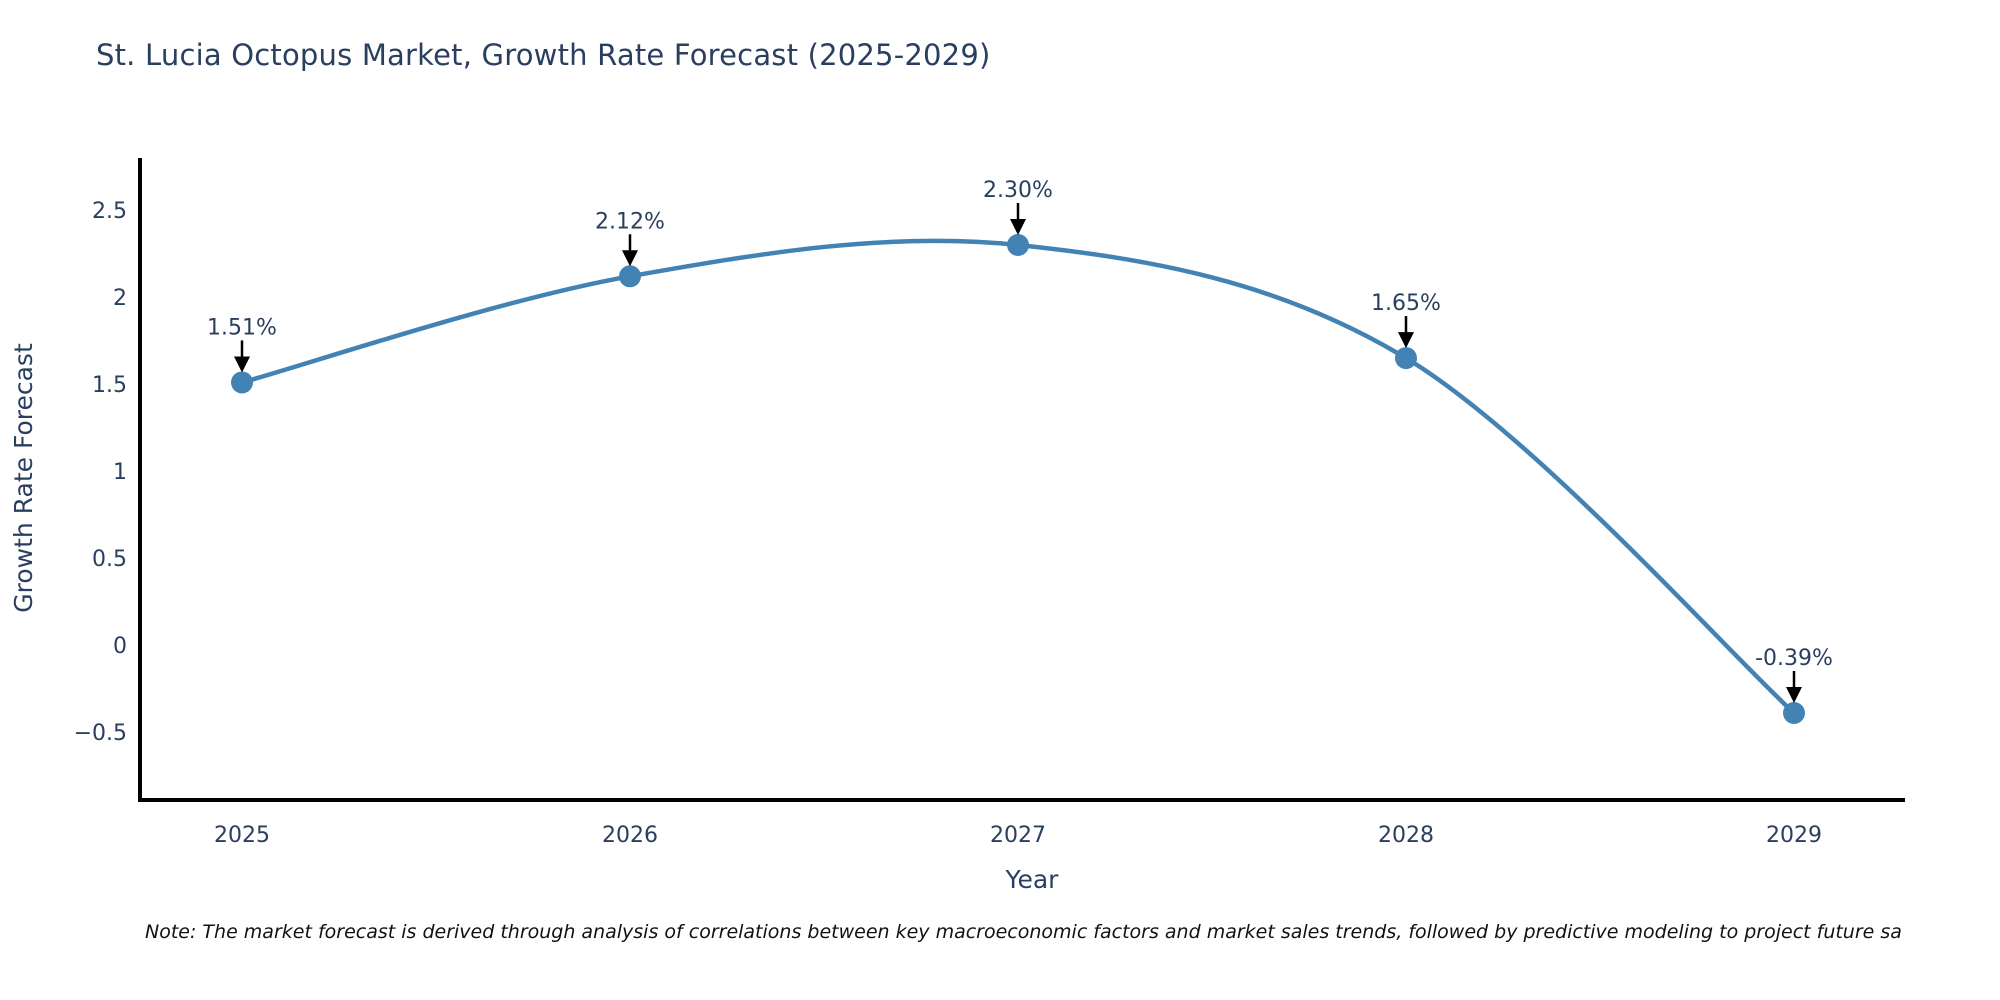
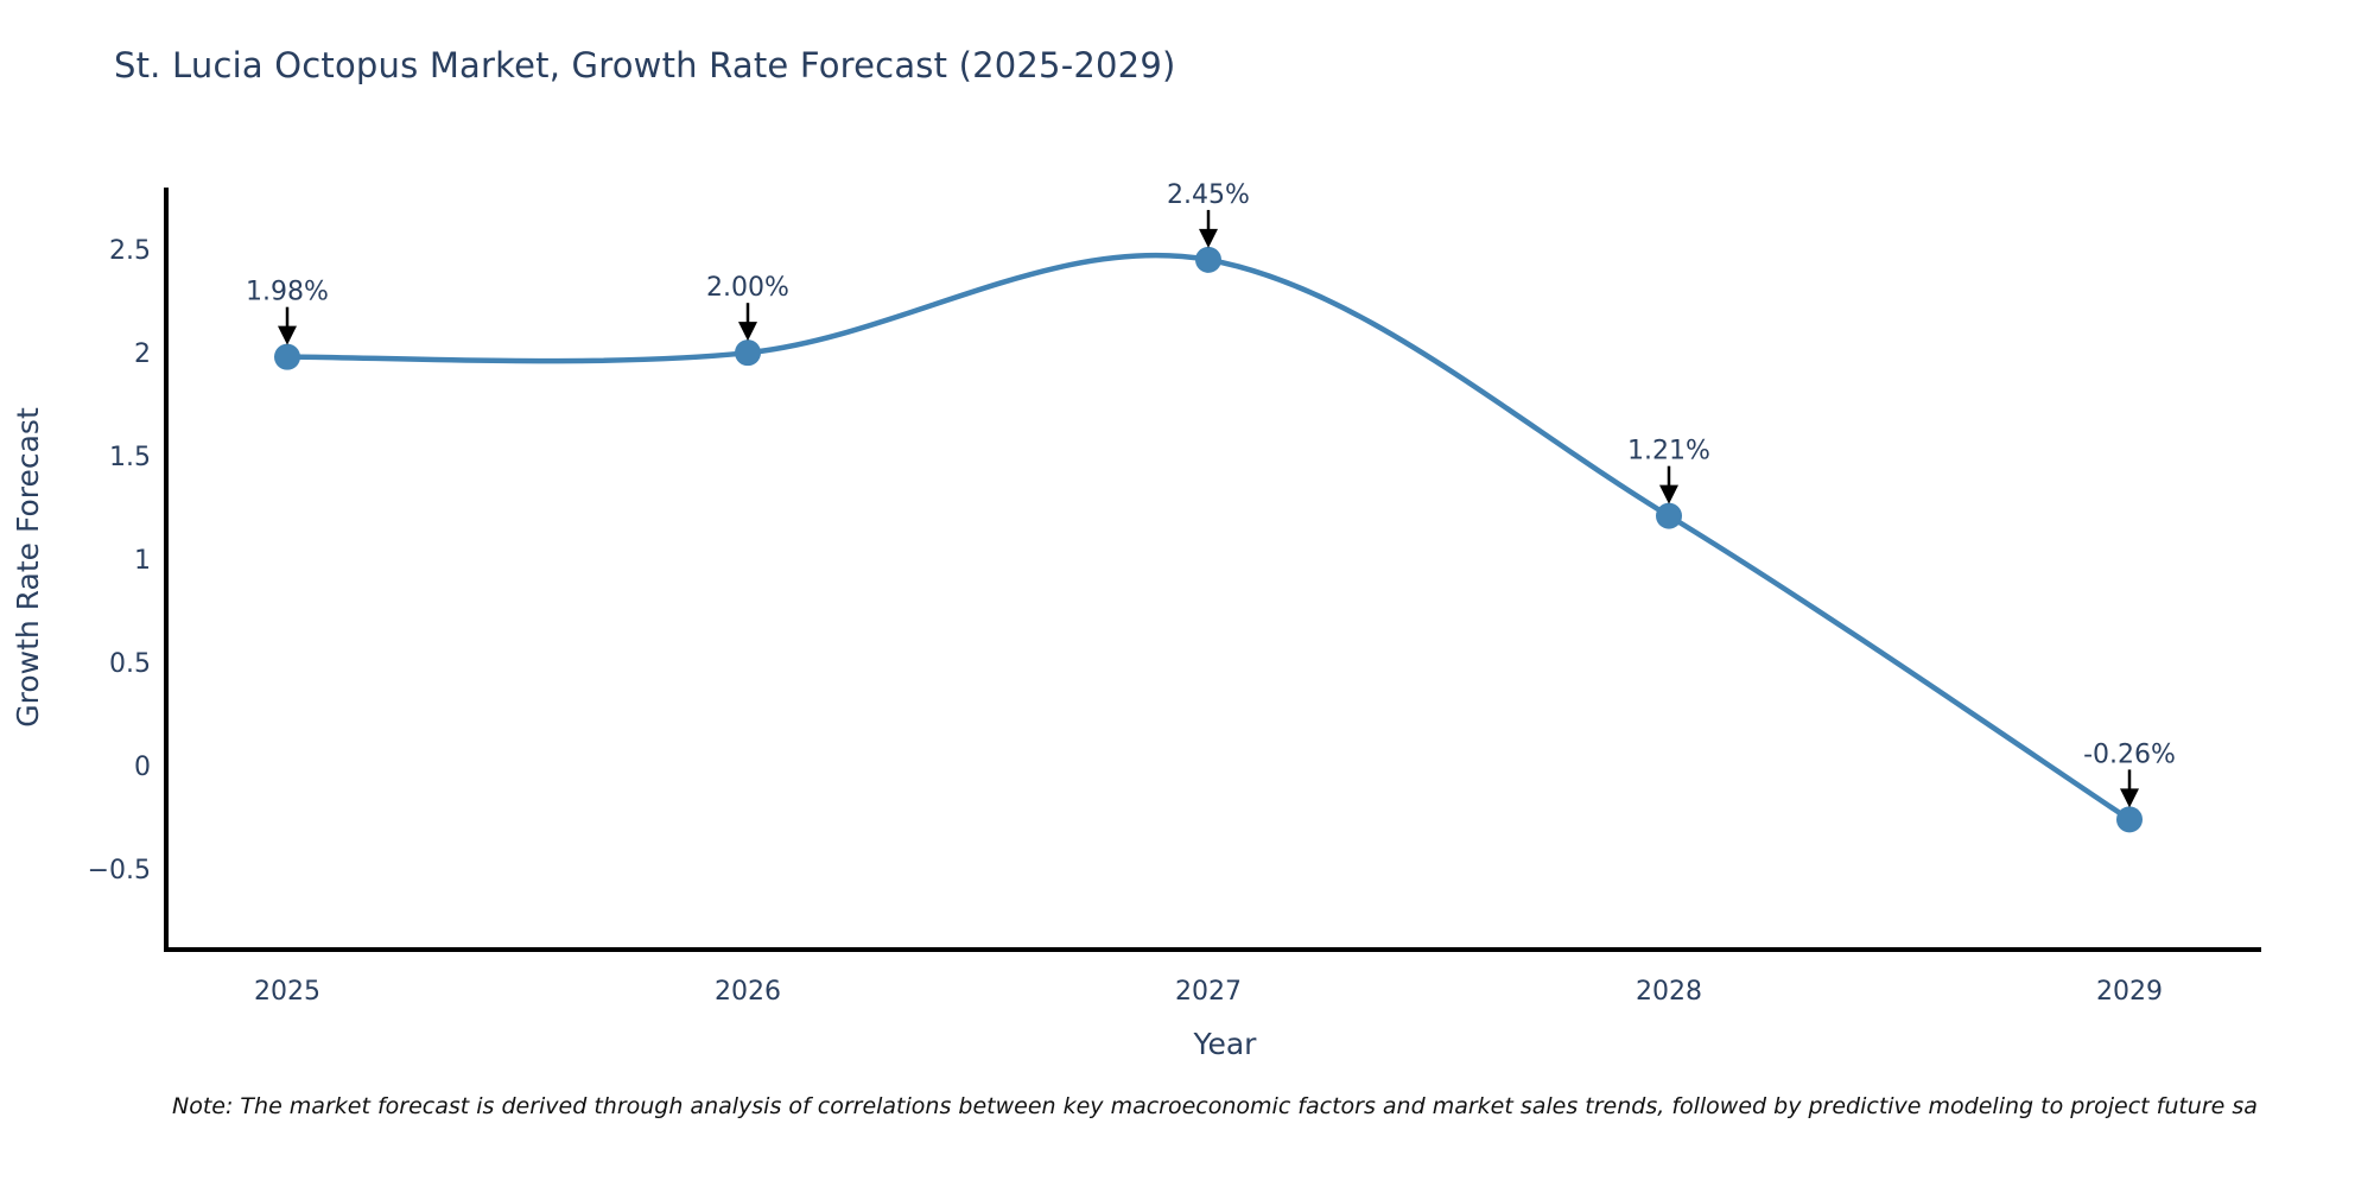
2025: 1.51% -> 1.98%
2026: 2.12% -> 2.00%
2027: 2.30% -> 2.45%
2028: 1.65% -> 1.21%
2029: -0.39% -> -0.26%
